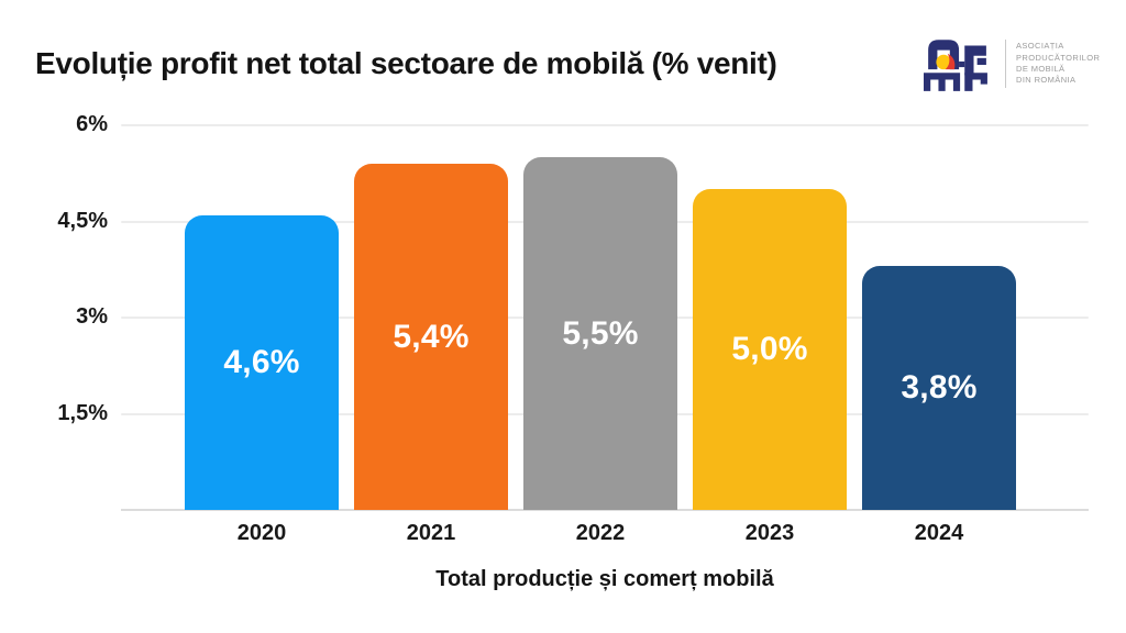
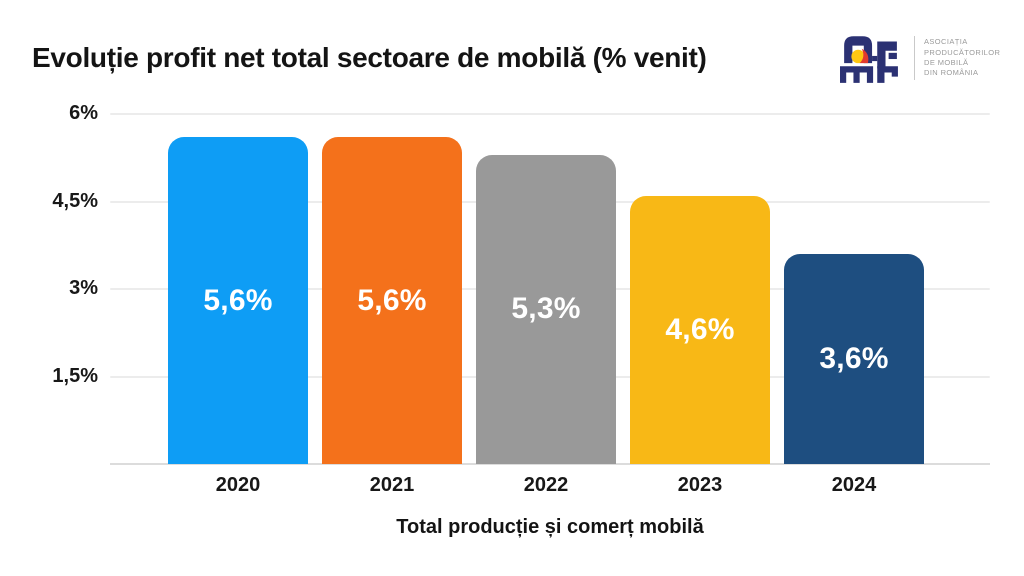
2020: 4,6% -> 5,6%
2021: 5,4% -> 5,6%
2022: 5,5% -> 5,3%
2023: 5,0% -> 4,6%
2024: 3,8% -> 3,6%
